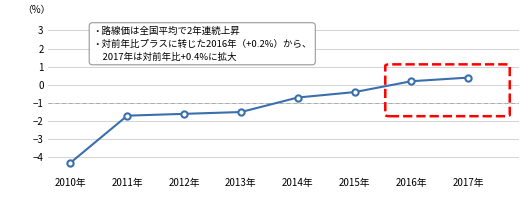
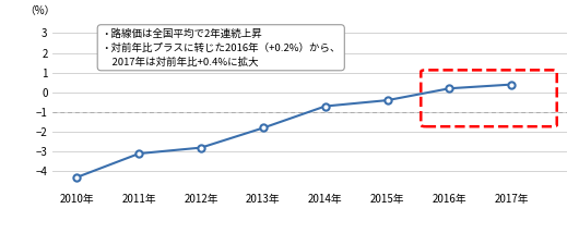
2011年: -1.7 -> -3.1
2012年: -1.6 -> -2.8
2013年: -1.5 -> -1.8
